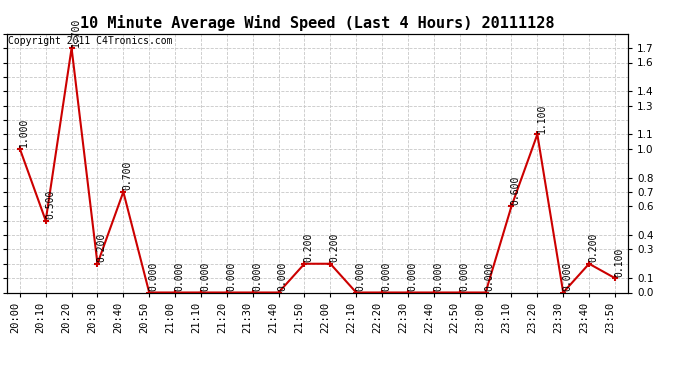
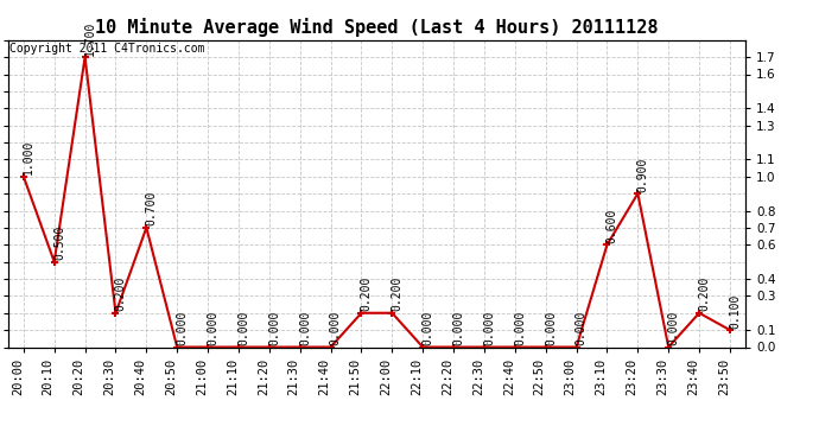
23:20: 1.100 -> 0.900
